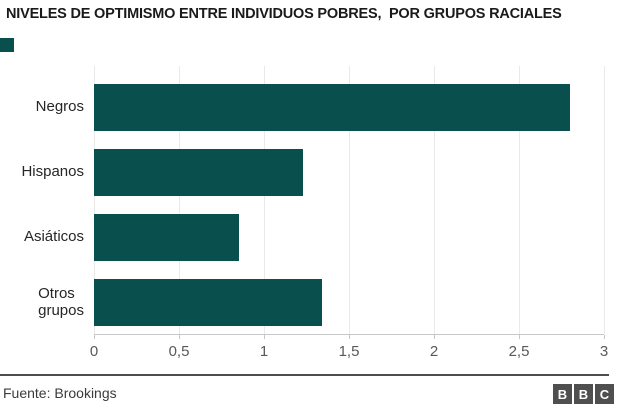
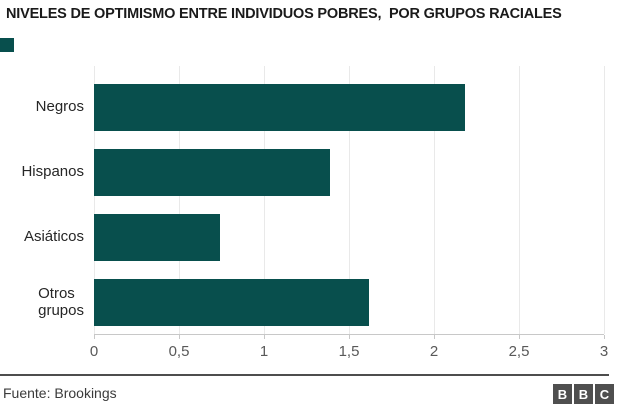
Negros: 2.80 -> 2.18
Hispanos: 1.23 -> 1.39
Asiáticos: 0.85 -> 0.74
Otros grupos: 1.34 -> 1.62
